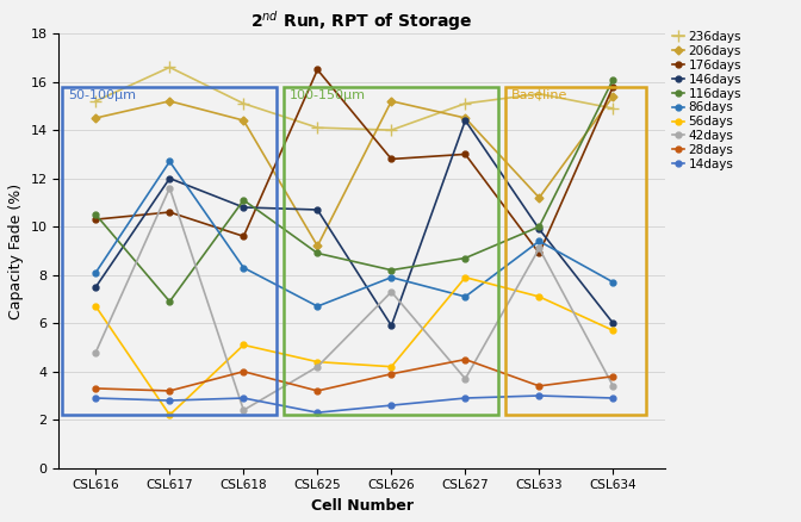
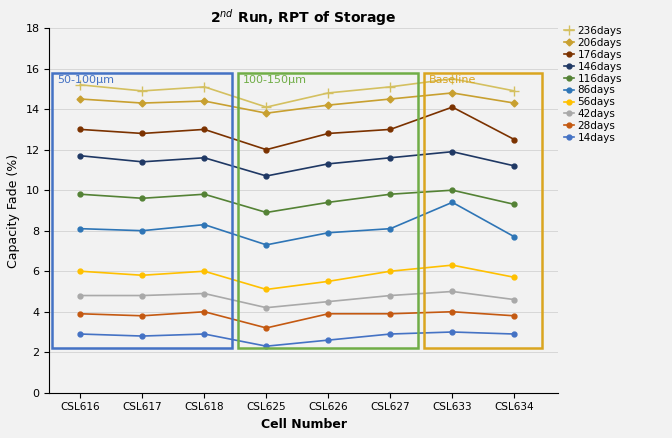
176days/CSL616: 10.3 -> 13.0
146days/CSL616: 7.5 -> 11.7
116days/CSL616: 10.5 -> 9.8
56days/CSL616: 6.7 -> 6.0
28days/CSL616: 3.3 -> 3.9
236days/CSL617: 16.6 -> 14.9
206days/CSL617: 15.2 -> 14.3
176days/CSL617: 10.6 -> 12.8
146days/CSL617: 12.0 -> 11.4
116days/CSL617: 6.9 -> 9.6
86days/CSL617: 12.7 -> 8.0
56days/CSL617: 2.2 -> 5.8
42days/CSL617: 11.6 -> 4.8
28days/CSL617: 3.2 -> 3.8
176days/CSL618: 9.6 -> 13.0
146days/CSL618: 10.8 -> 11.6
116days/CSL618: 11.1 -> 9.8
56days/CSL618: 5.1 -> 6.0
42days/CSL618: 2.4 -> 4.9
206days/CSL625: 9.2 -> 13.8
176days/CSL625: 16.5 -> 12.0
86days/CSL625: 6.7 -> 7.3
56days/CSL625: 4.4 -> 5.1
236days/CSL626: 14.0 -> 14.8
206days/CSL626: 15.2 -> 14.2
146days/CSL626: 5.9 -> 11.3
116days/CSL626: 8.2 -> 9.4
56days/CSL626: 4.2 -> 5.5
42days/CSL626: 7.3 -> 4.5
146days/CSL627: 14.4 -> 11.6
116days/CSL627: 8.7 -> 9.8
86days/CSL627: 7.1 -> 8.1
56days/CSL627: 7.9 -> 6.0
42days/CSL627: 3.7 -> 4.8
28days/CSL627: 4.5 -> 3.9
206days/CSL633: 11.2 -> 14.8
176days/CSL633: 8.9 -> 14.1
146days/CSL633: 9.9 -> 11.9
56days/CSL633: 7.1 -> 6.3
42days/CSL633: 9.1 -> 5.0
28days/CSL633: 3.4 -> 4.0
206days/CSL634: 15.4 -> 14.3
176days/CSL634: 15.8 -> 12.5
146days/CSL634: 6.0 -> 11.2
116days/CSL634: 16.1 -> 9.3
42days/CSL634: 3.4 -> 4.6
